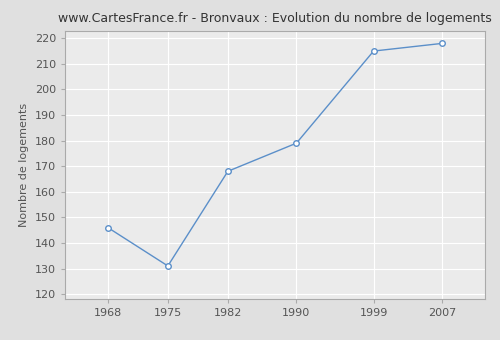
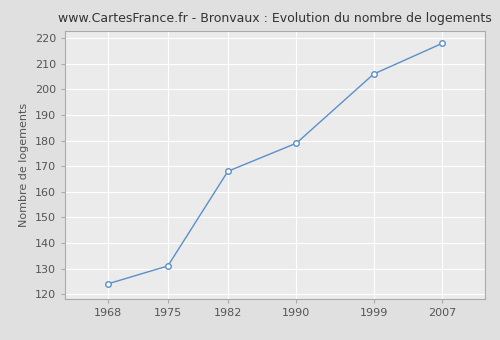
1968: 146 -> 124
1999: 215 -> 206
